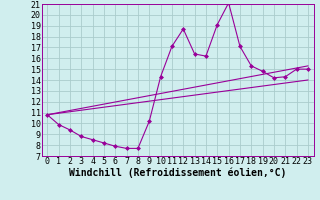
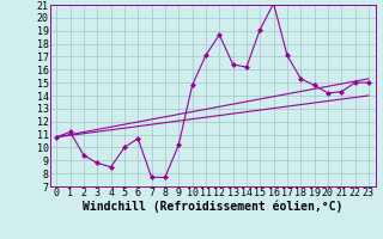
1: 9.9 -> 11.2
5: 8.2 -> 10.0
6: 7.9 -> 10.7
10: 14.3 -> 14.8
